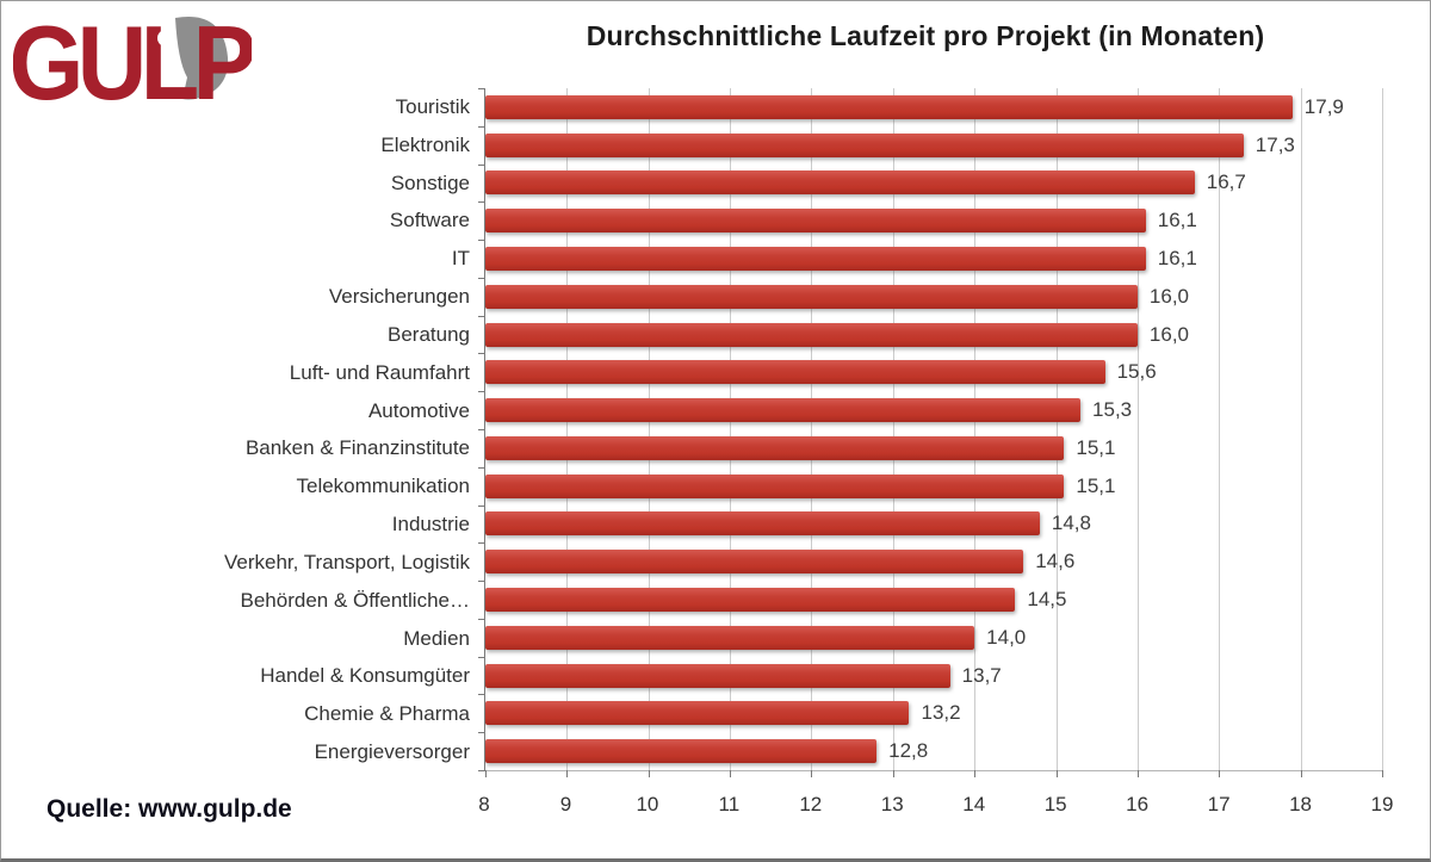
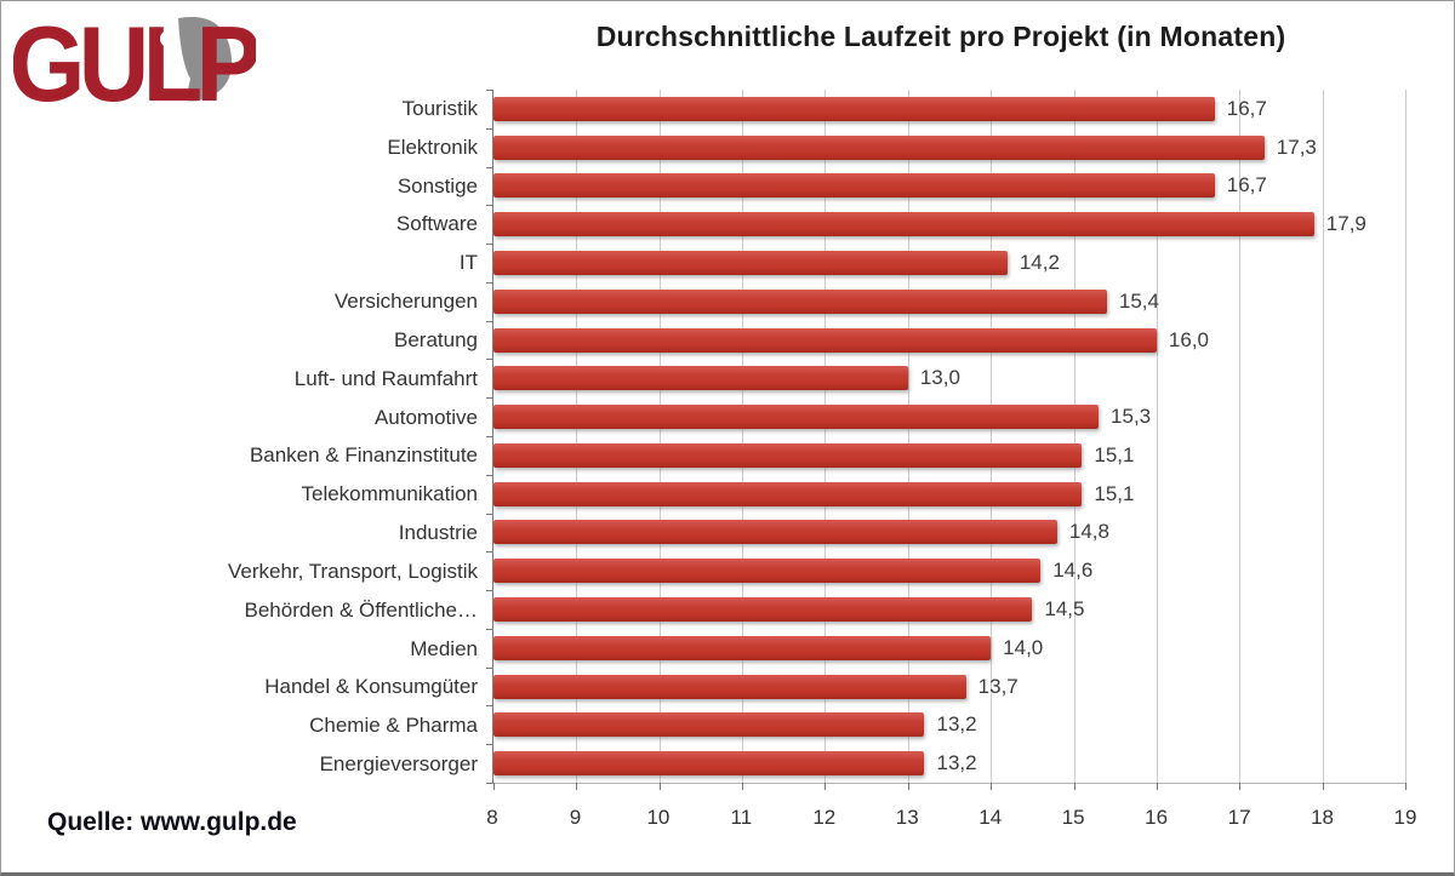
Touristik: 17,9 -> 16,7
Software: 16,1 -> 17,9
IT: 16,1 -> 14,2
Versicherungen: 16,0 -> 15,4
Luft- und Raumfahrt: 15,6 -> 13,0
Energieversorger: 12,8 -> 13,2
